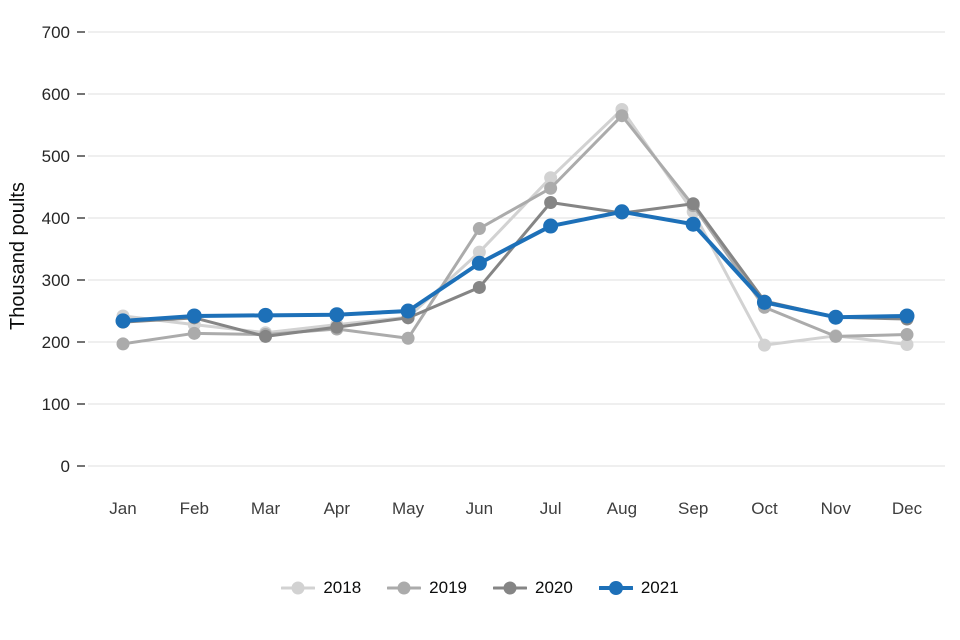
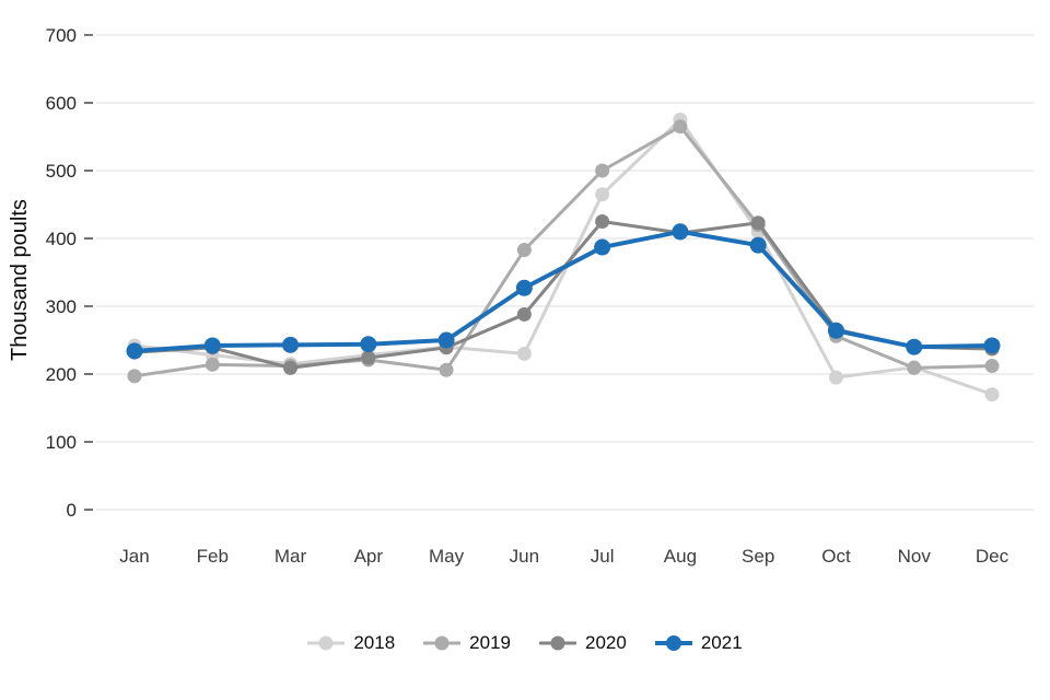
2018/Jun: 340 -> 230
2019/Jul: 450 -> 500
2018/Dec: 200 -> 170
